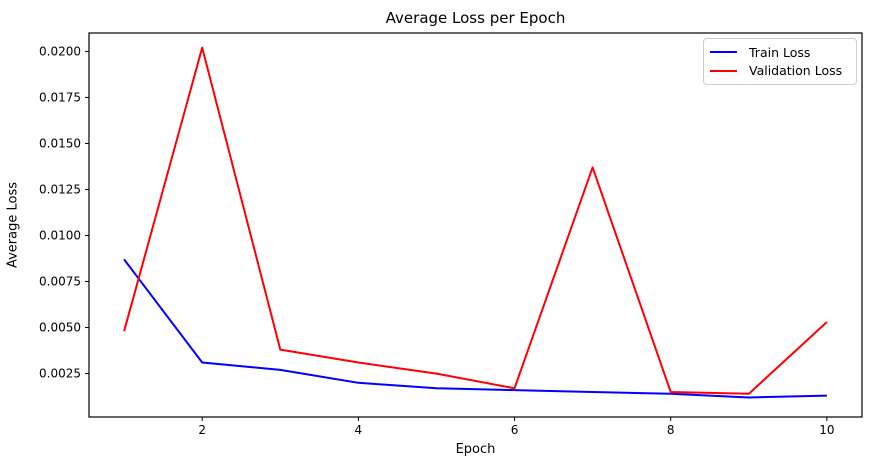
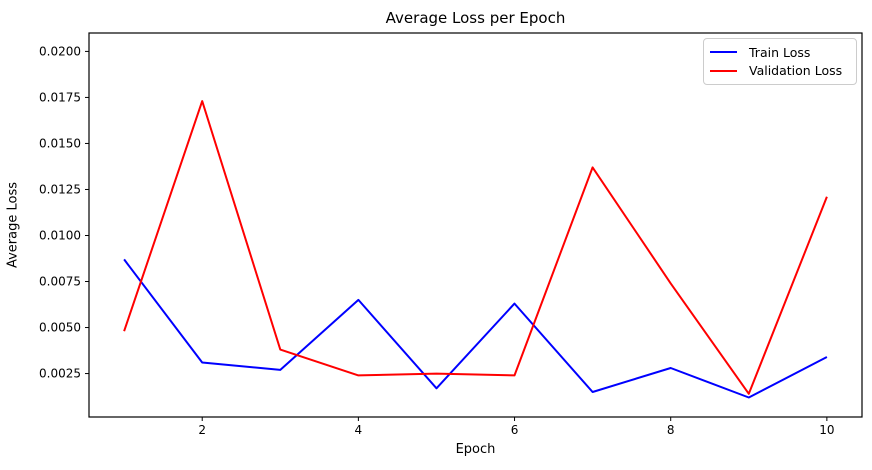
Validation Loss/2: 0.0202 -> 0.0173
Train Loss/4: 0.0020 -> 0.0065
Validation Loss/4: 0.0031 -> 0.0024
Train Loss/6: 0.0016 -> 0.0063
Validation Loss/6: 0.0017 -> 0.0024
Train Loss/8: 0.0014 -> 0.0028
Validation Loss/8: 0.0015 -> 0.0074
Train Loss/10: 0.0013 -> 0.0034
Validation Loss/10: 0.0053 -> 0.0121
